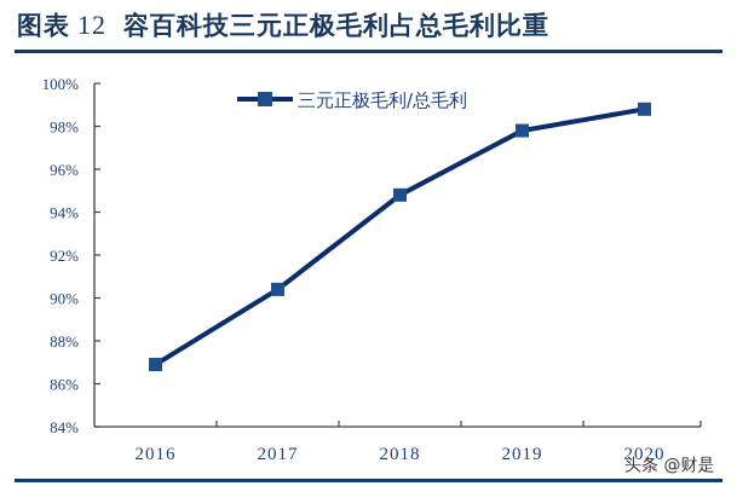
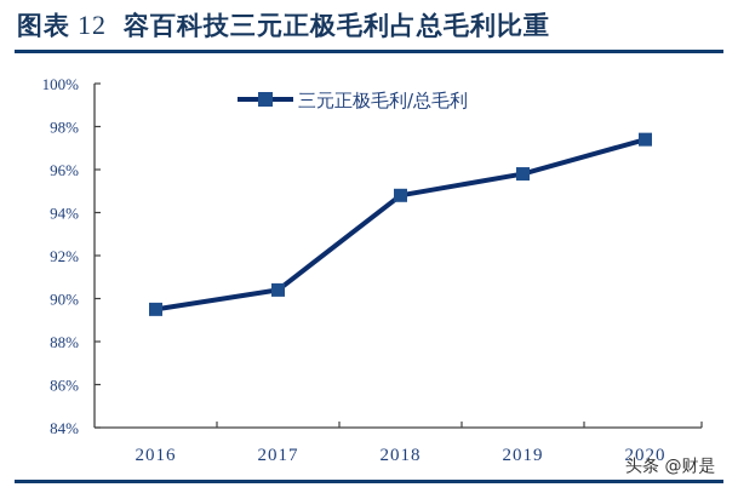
2016: 86.9% -> 89.5%
2019: 97.8% -> 95.8%
2020: 98.8% -> 97.4%
